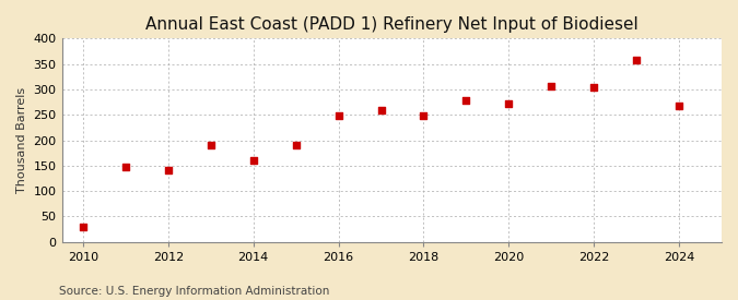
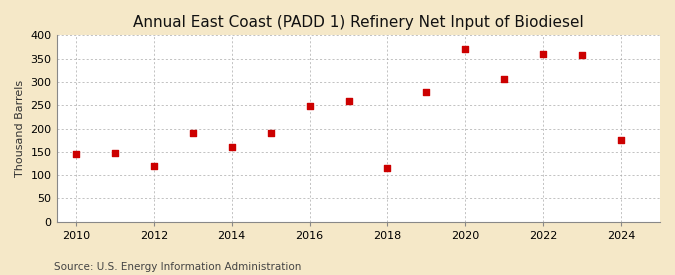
2010: 30 -> 145
2012: 142 -> 120
2018: 248 -> 115
2020: 272 -> 370
2022: 305 -> 360
2024: 268 -> 175
